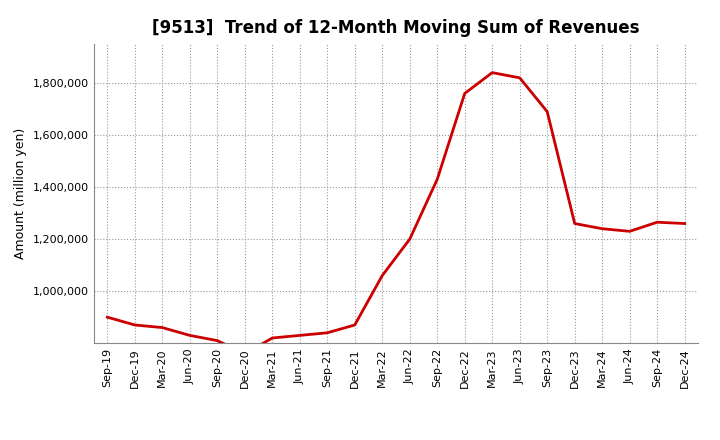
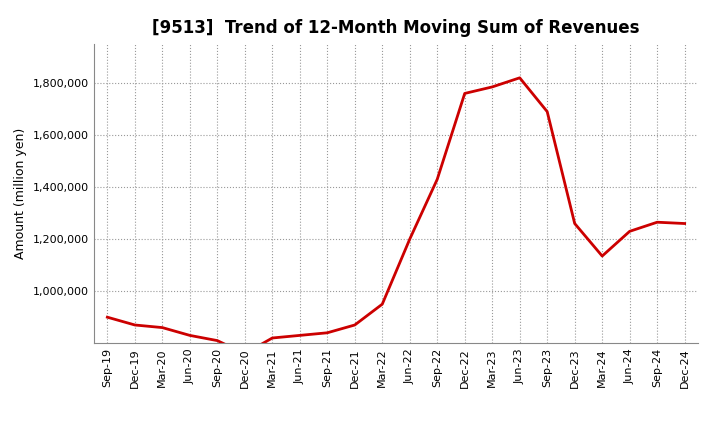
Mar-22: 1,060,000 -> 950,000
Mar-23: 1,840,000 -> 1,785,000
Mar-24: 1,240,000 -> 1,135,000
